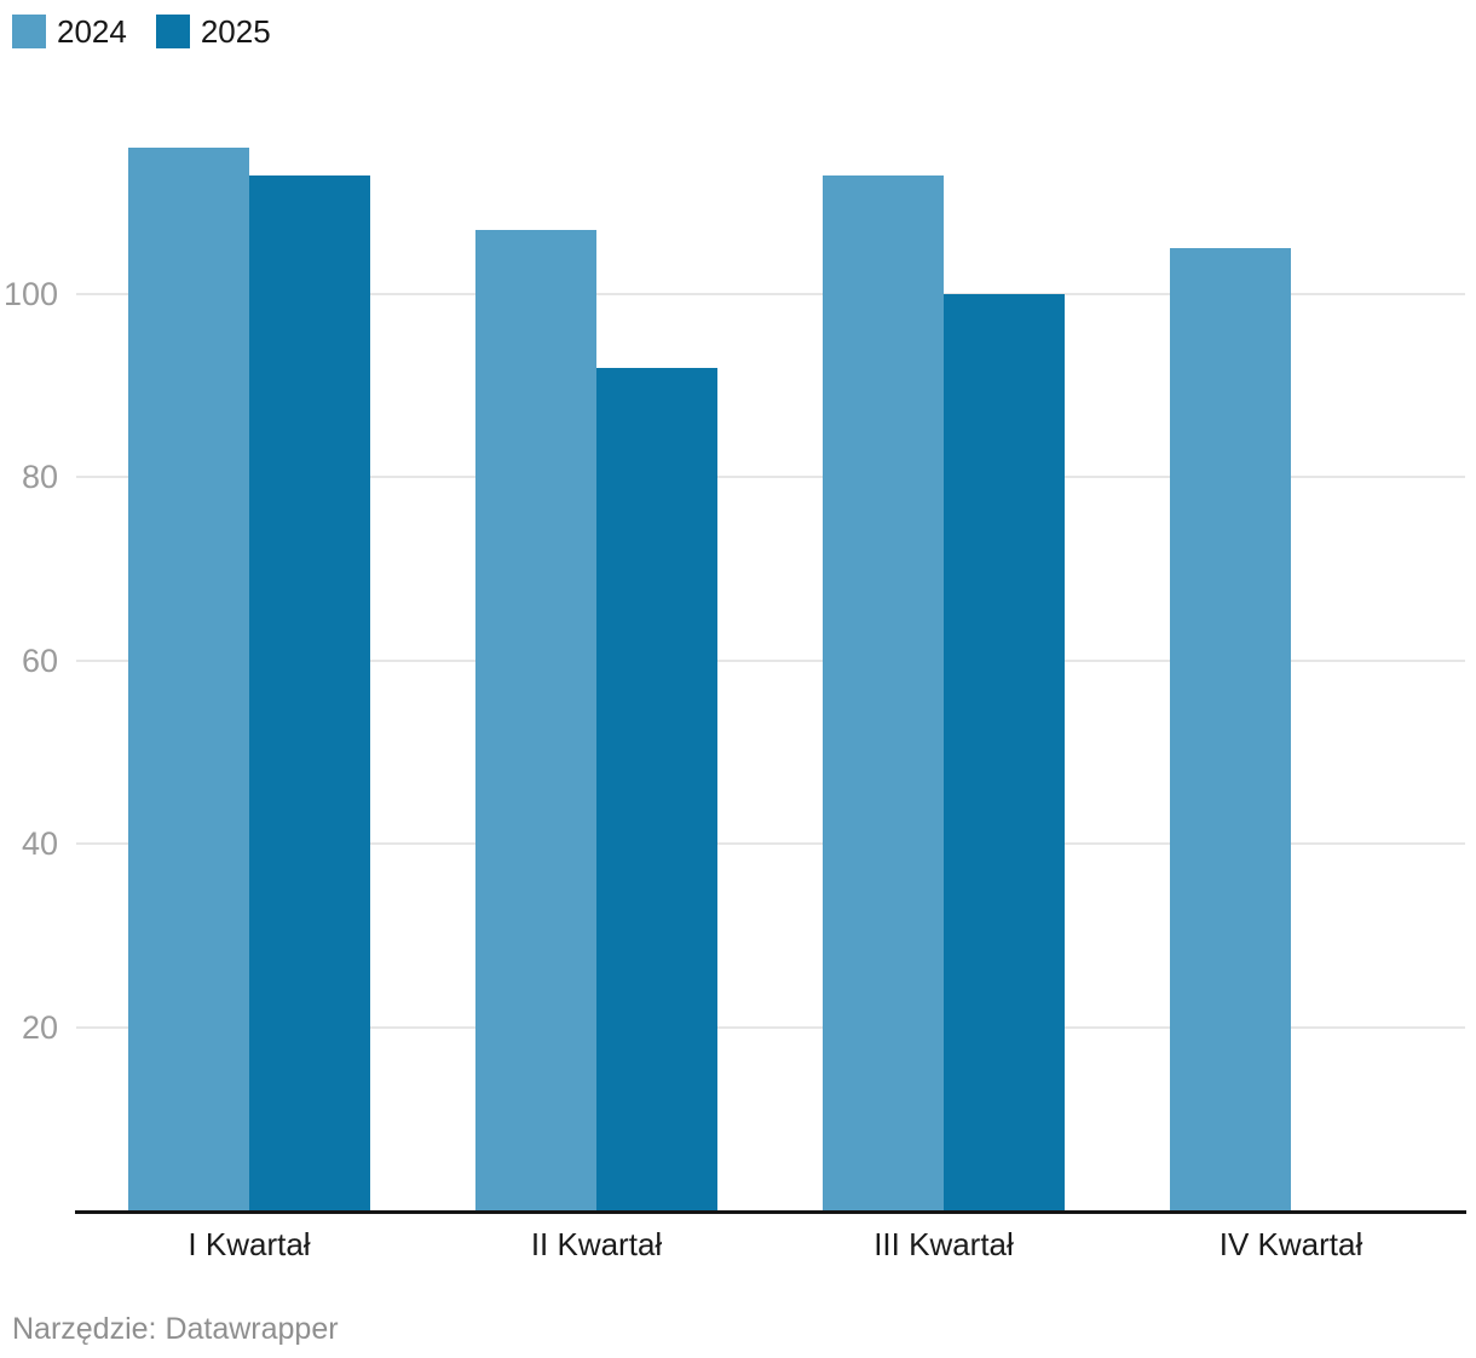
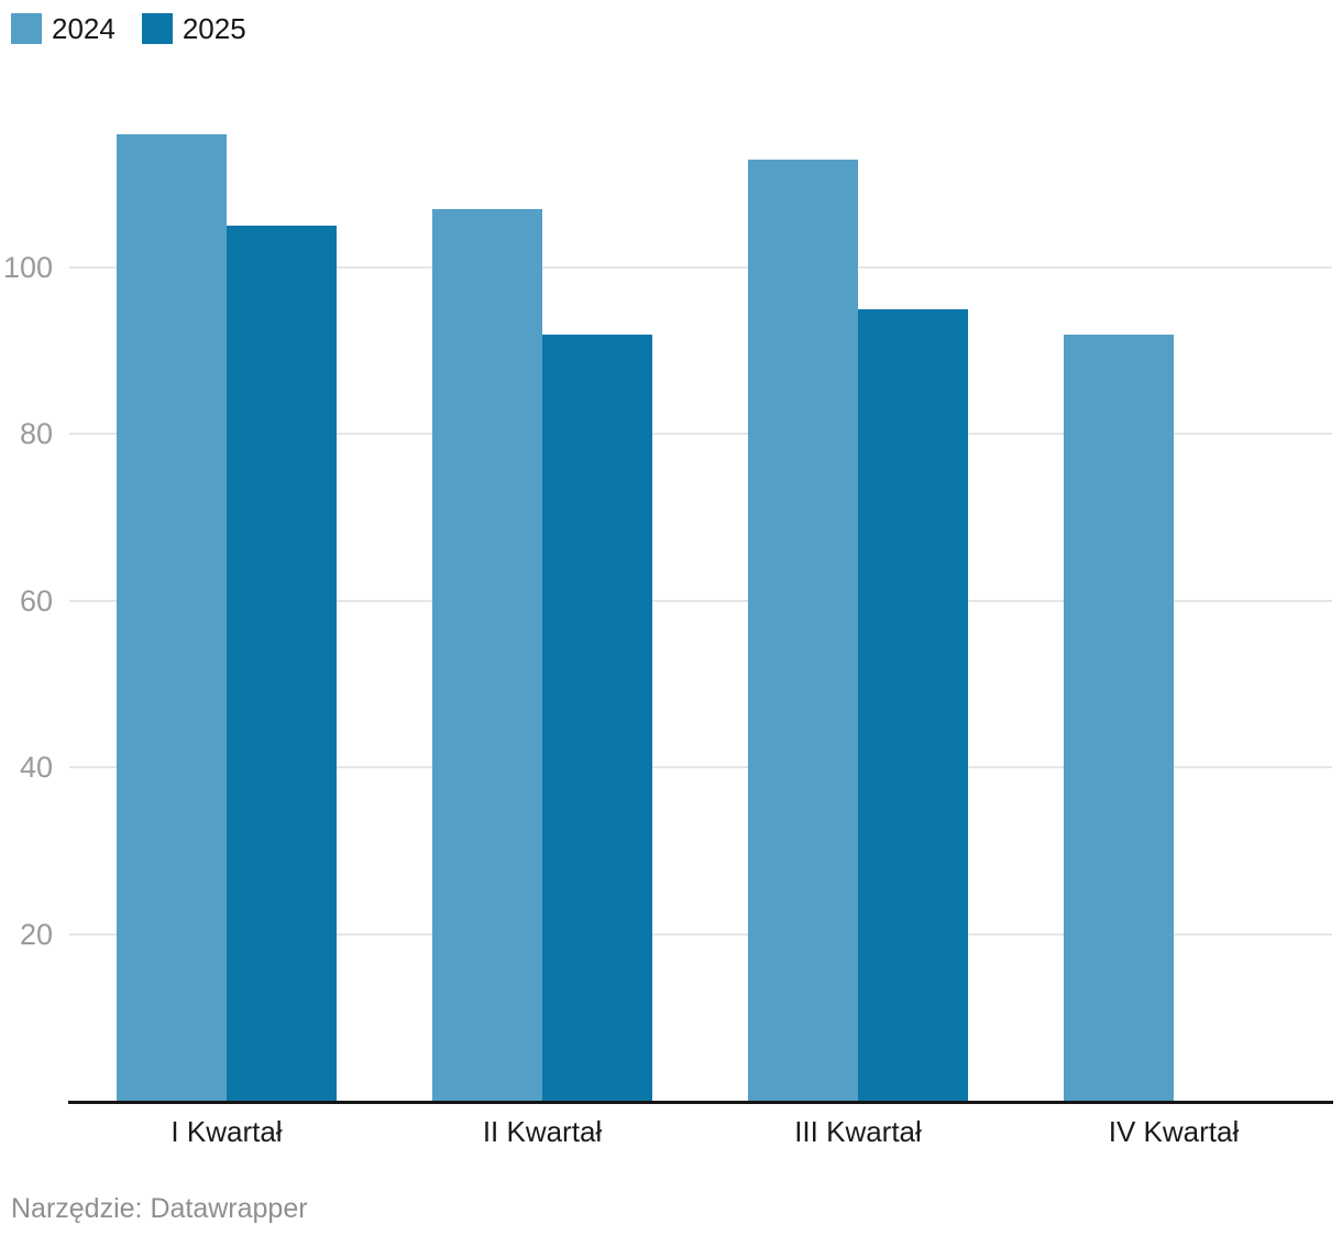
2025/I Kwartał: 113 -> 105
2025/III Kwartał: 100 -> 95
2024/IV Kwartał: 105 -> 92
